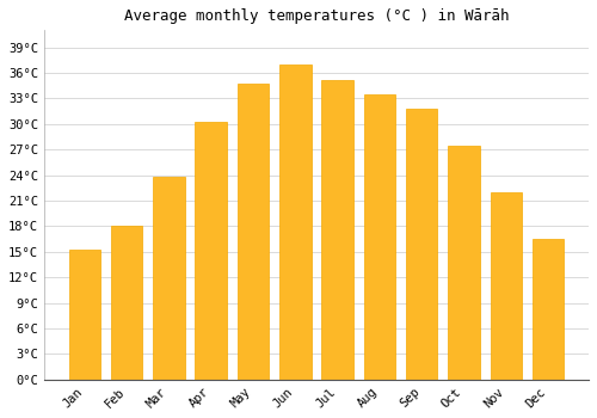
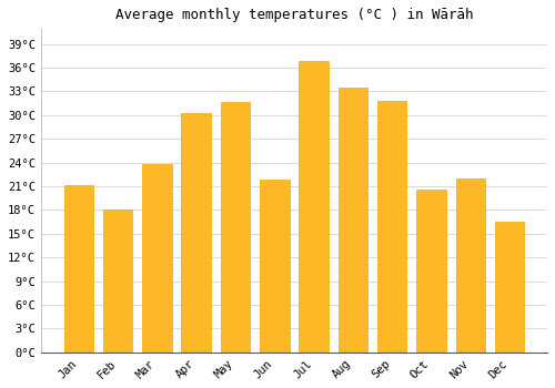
Jan: 15.3°C -> 21.2°C
May: 34.8°C -> 31.6°C
Jun: 37.0°C -> 21.8°C
Jul: 35.2°C -> 36.8°C
Oct: 27.5°C -> 20.6°C
